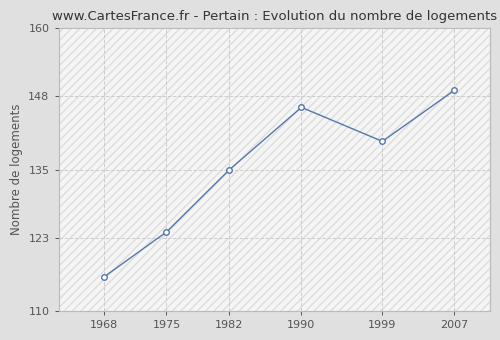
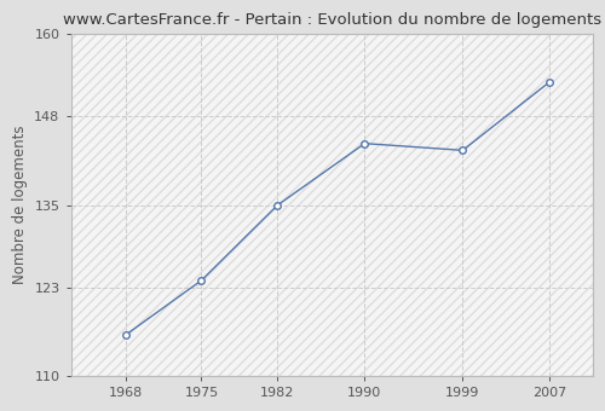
1990: 146 -> 144
1999: 140 -> 143
2007: 149 -> 153
